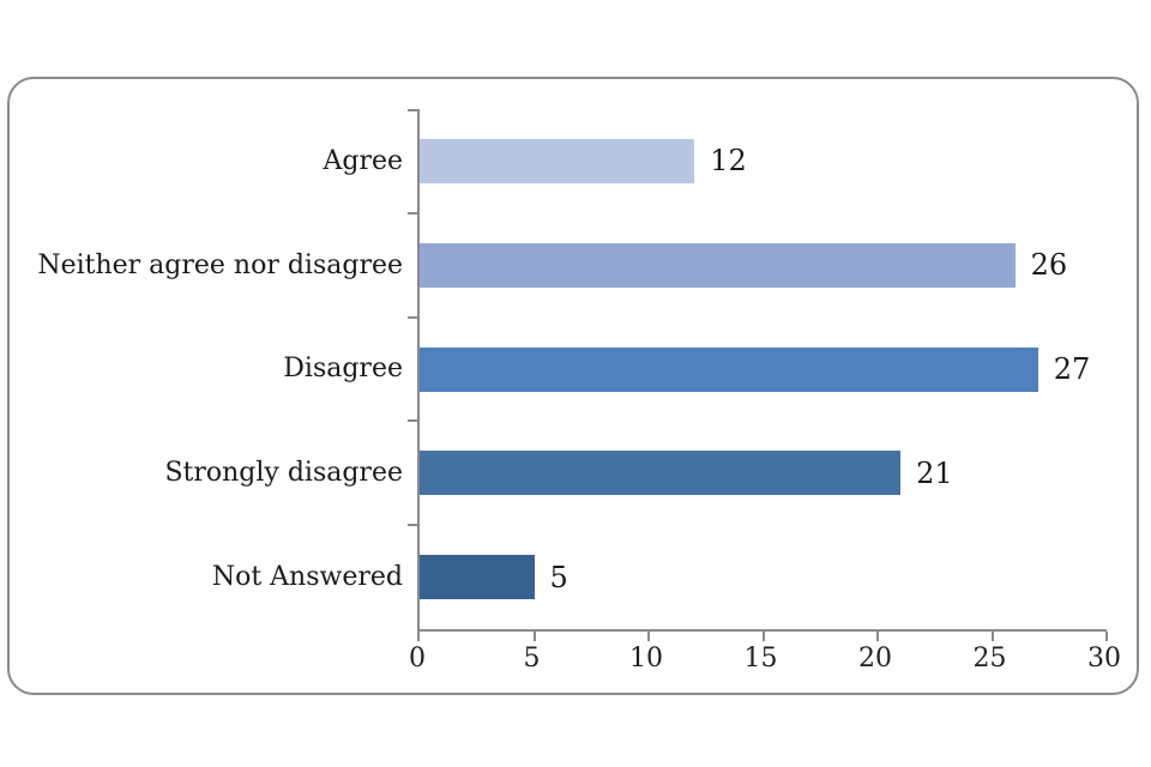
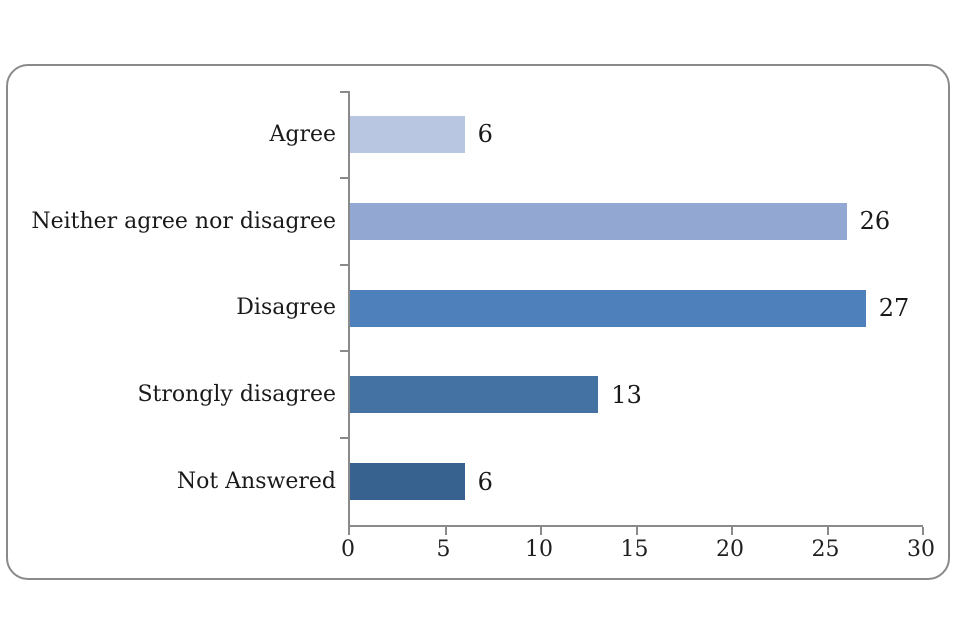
Agree: 12 -> 6
Strongly disagree: 21 -> 13
Not Answered: 5 -> 6
